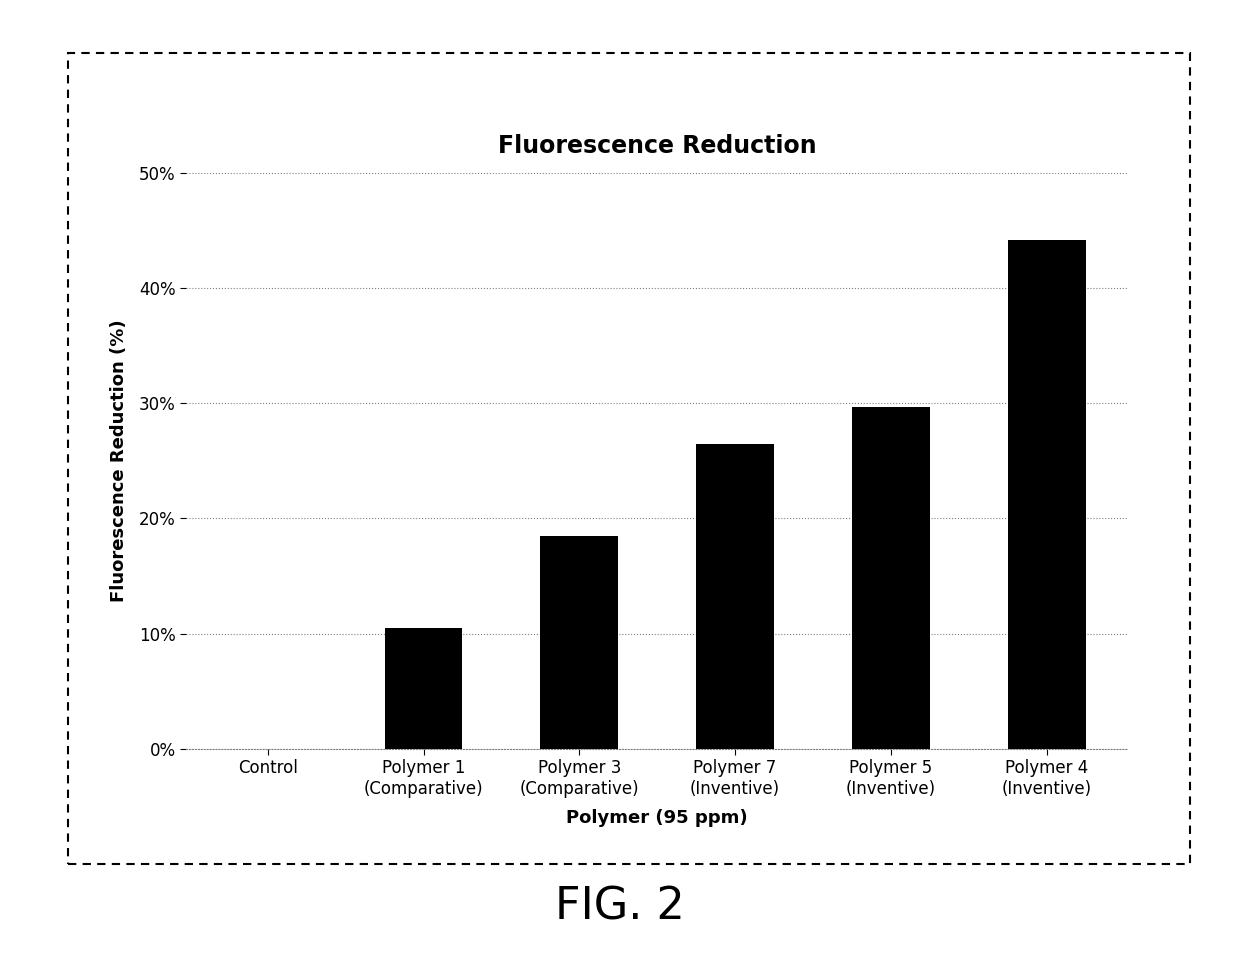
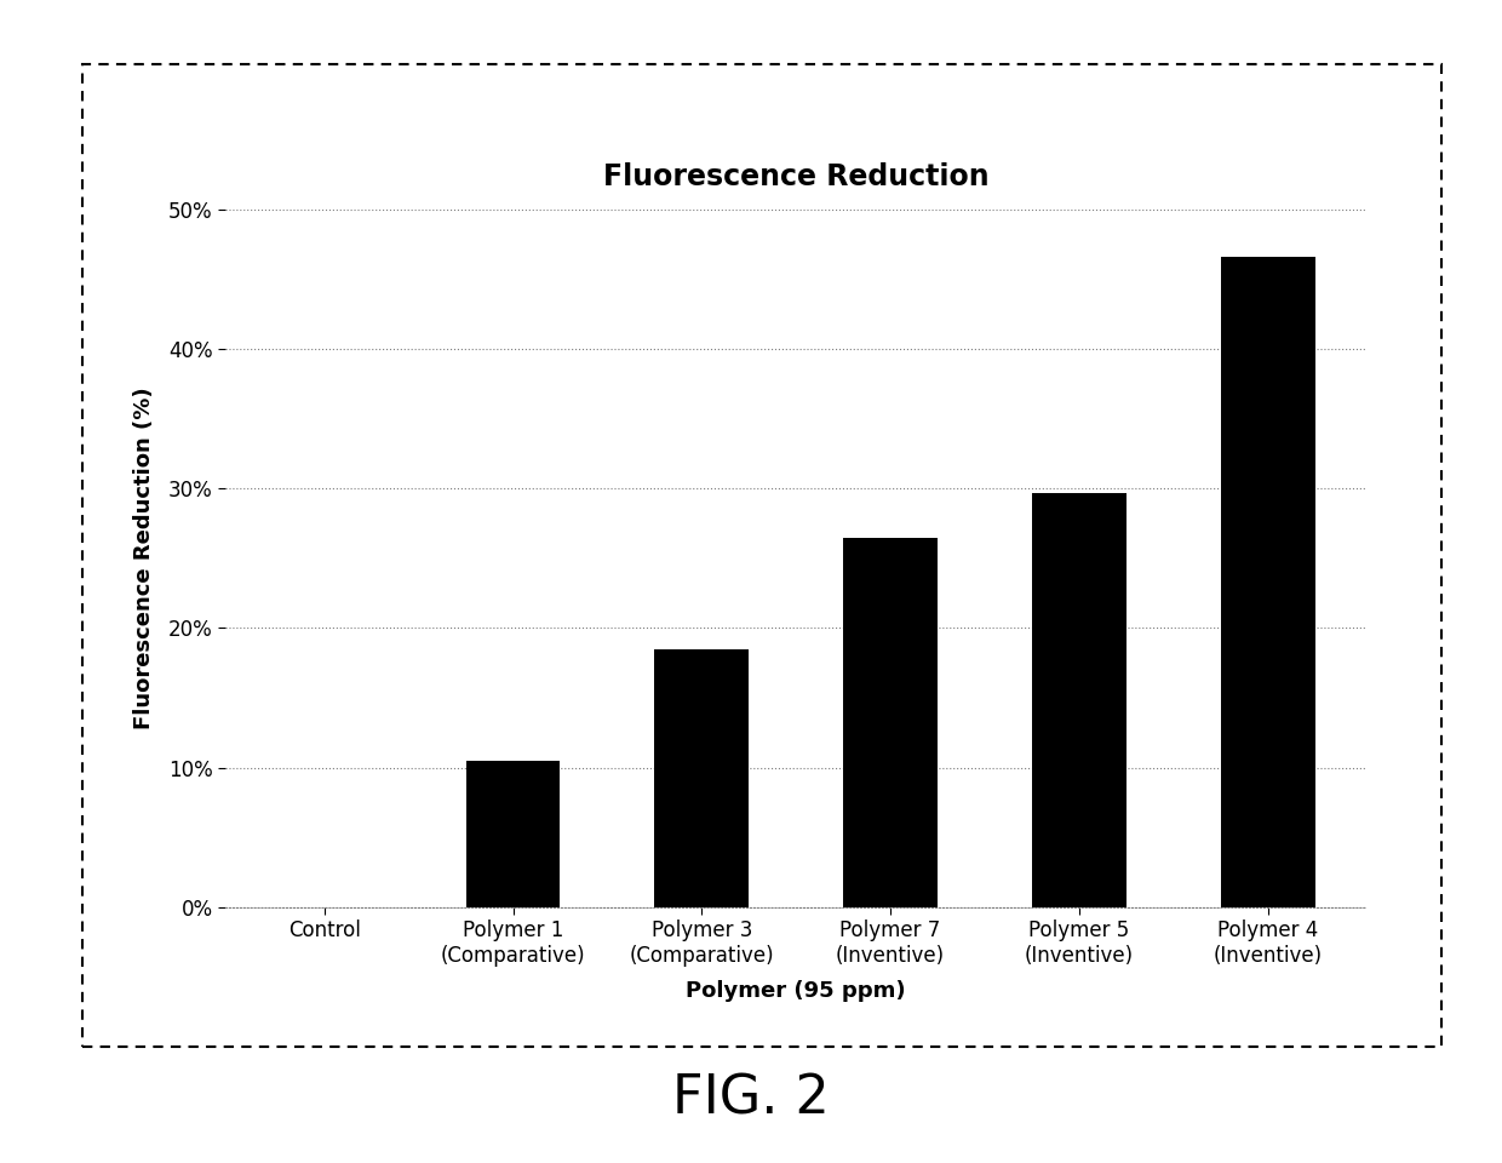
Polymer 4 (Inventive): 44.2% -> 46.6%
